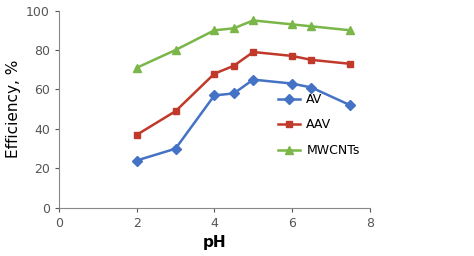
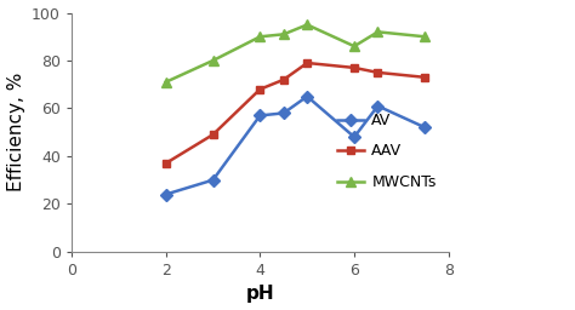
AV/6: 63 -> 48
MWCNTs/6: 93 -> 86
